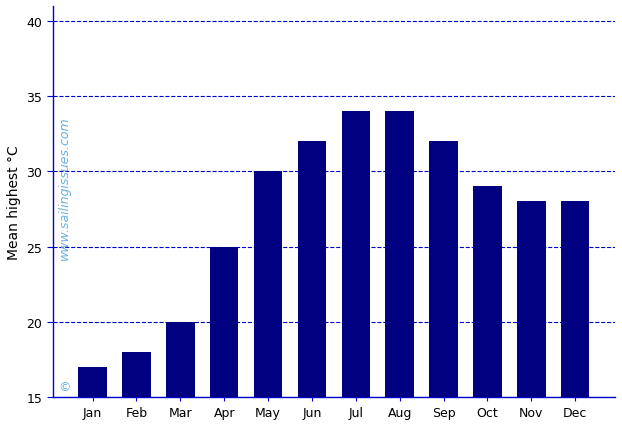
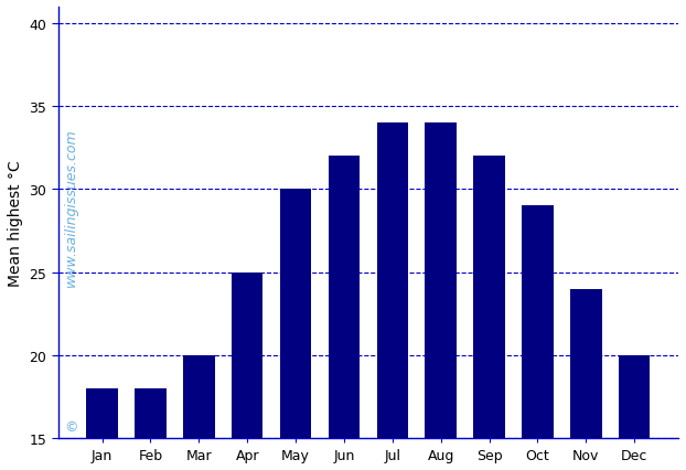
Jan: 17 -> 18
Nov: 28 -> 24
Dec: 28 -> 20
